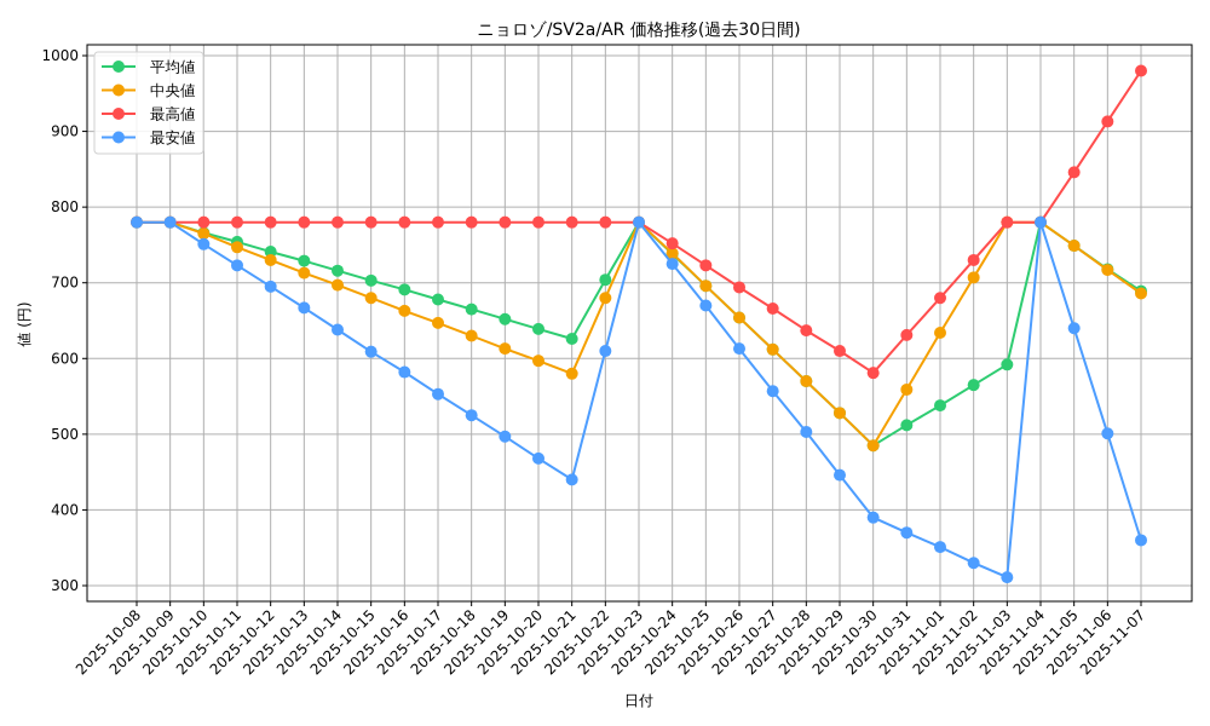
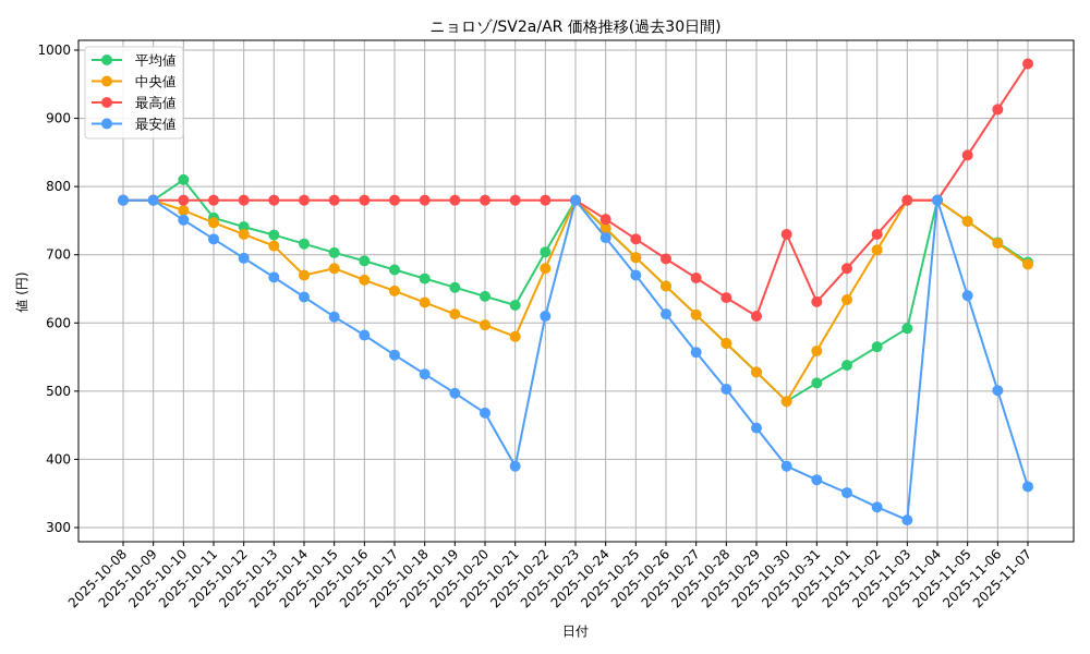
平均値/2025-10-10: 770 -> 810
中央値/2025-10-14: 700 -> 670
最安値/2025-10-21: 440 -> 390
最高値/2025-10-30: 580 -> 730
